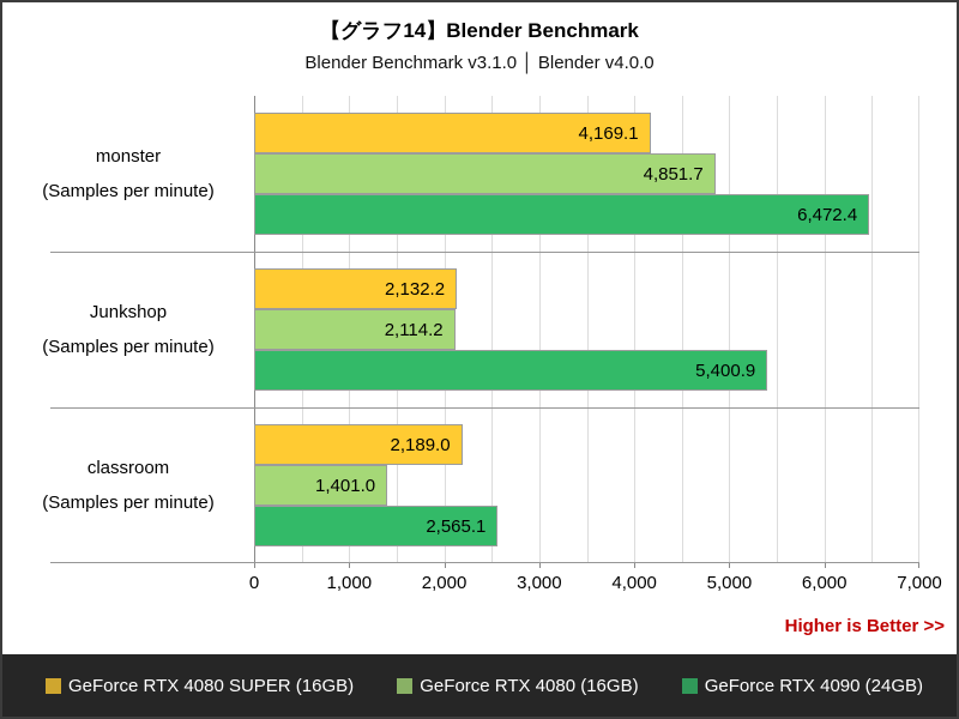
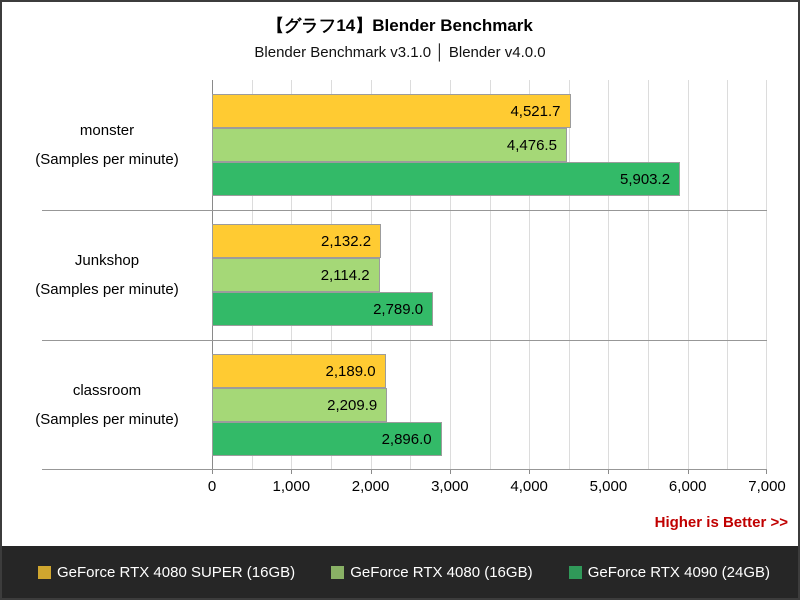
GeForce RTX 4080 SUPER (16GB)/monster: 4,169.1 -> 4,521.7
GeForce RTX 4080 (16GB)/monster: 4,851.7 -> 4,476.5
GeForce RTX 4090 (24GB)/monster: 6,472.4 -> 5,903.2
GeForce RTX 4090 (24GB)/Junkshop: 5,400.9 -> 2,789.0
GeForce RTX 4080 (16GB)/classroom: 1,401.0 -> 2,209.9
GeForce RTX 4090 (24GB)/classroom: 2,565.1 -> 2,896.0
